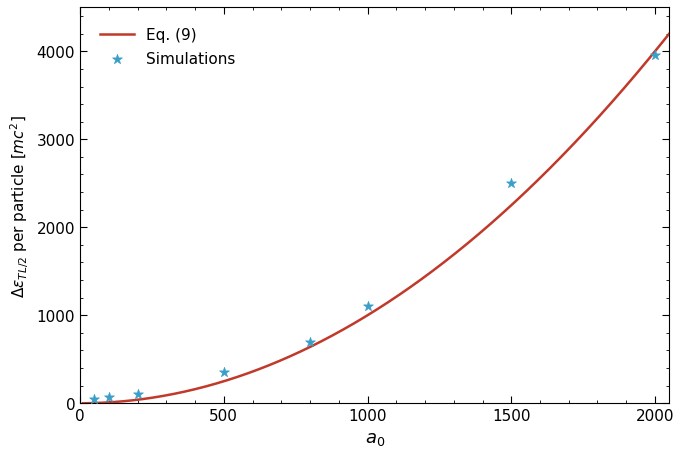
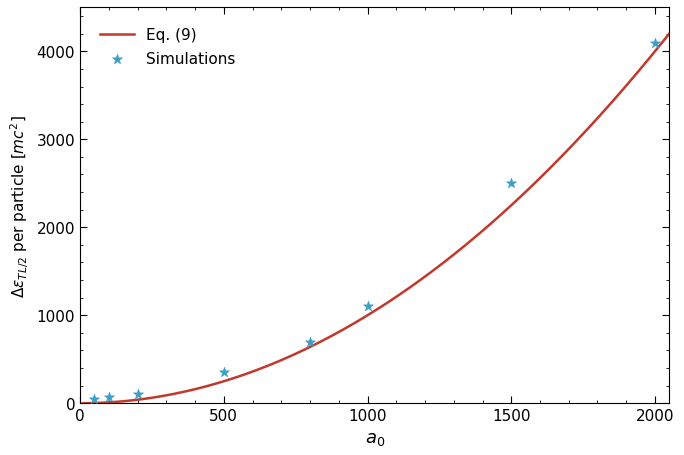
Simulations/2000: 3960 -> 4100
